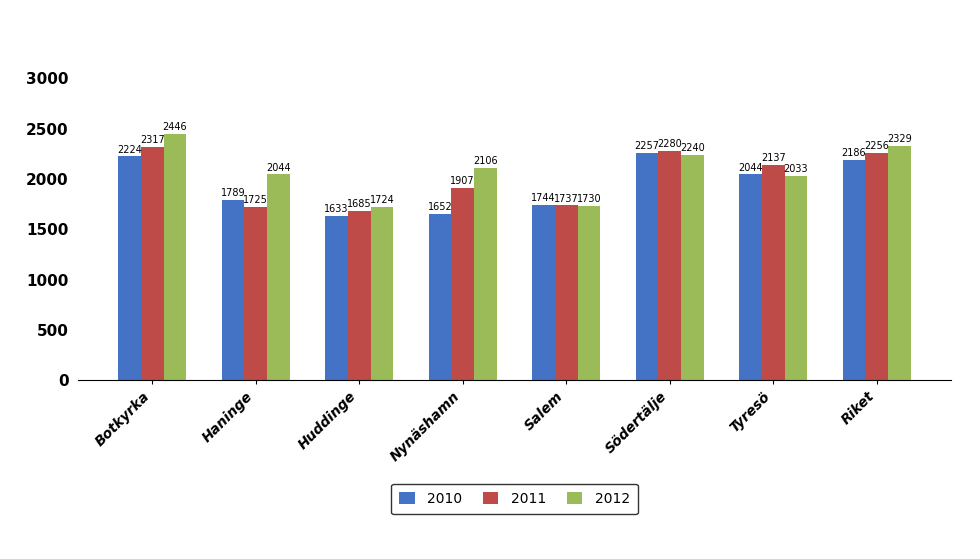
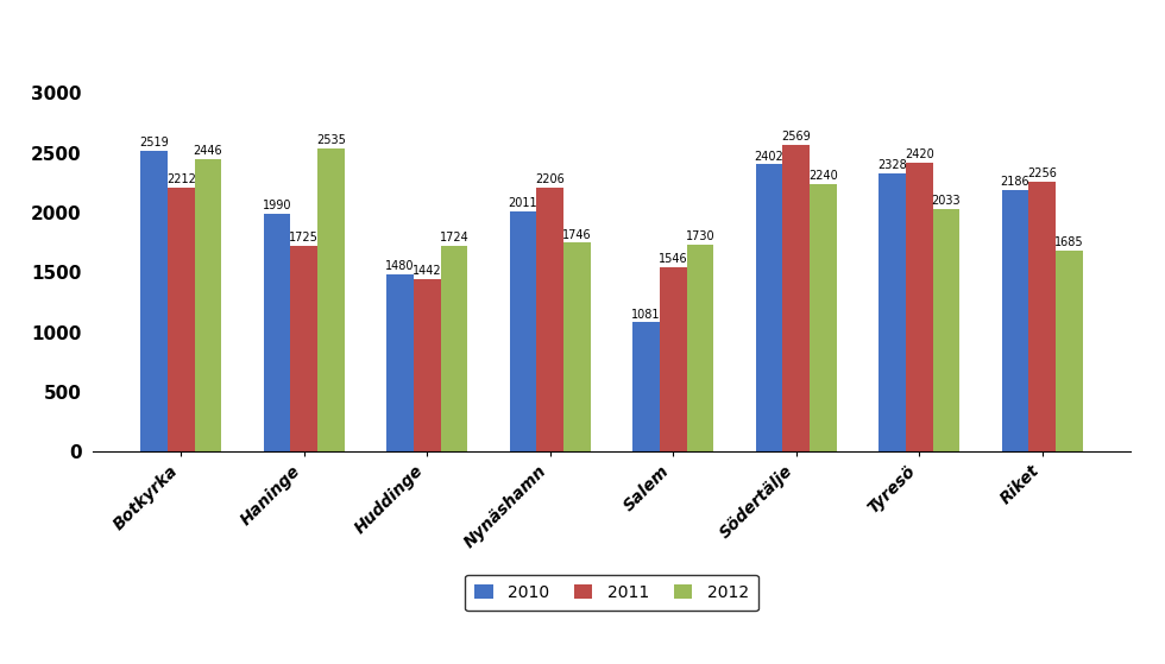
2010/Botkyrka: 2224 -> 2519
2011/Botkyrka: 2317 -> 2212
2010/Haninge: 1789 -> 1990
2012/Haninge: 2044 -> 2535
2010/Huddinge: 1633 -> 1480
2011/Huddinge: 1685 -> 1442
2010/Nynäshamn: 1652 -> 2011
2011/Nynäshamn: 1907 -> 2206
2012/Nynäshamn: 2106 -> 1746
2010/Salem: 1744 -> 1081
2011/Salem: 1737 -> 1546
2010/Södertälje: 2257 -> 2402
2011/Södertälje: 2280 -> 2569
2010/Tyresö: 2044 -> 2328
2011/Tyresö: 2137 -> 2420
2012/Riket: 2329 -> 1685
